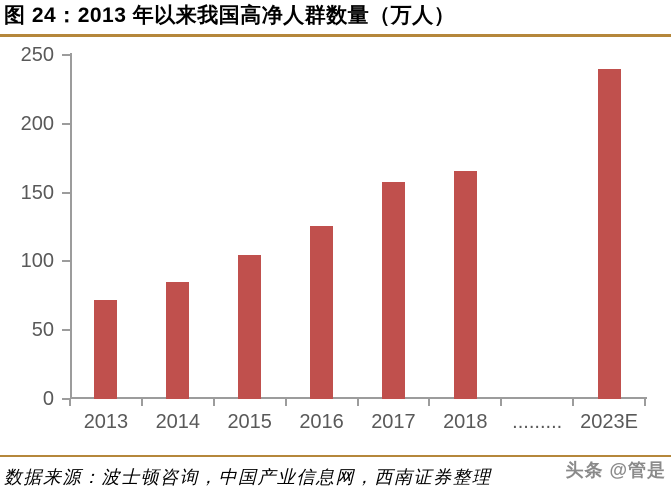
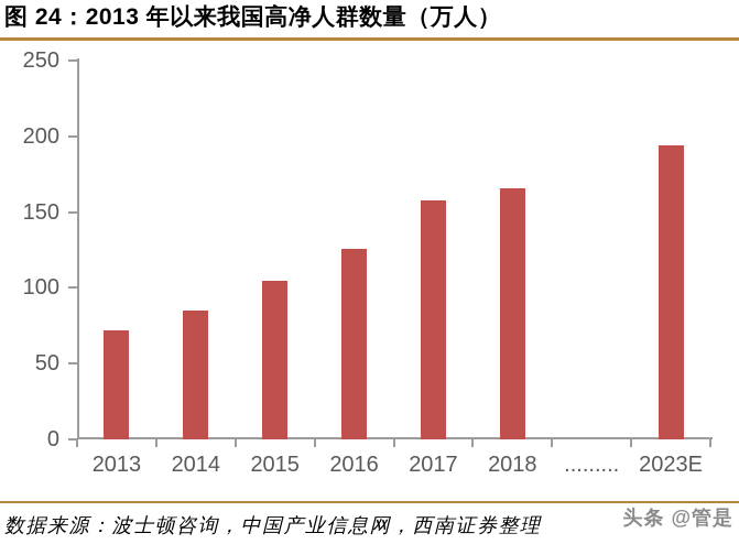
2023E: 240 -> 194
